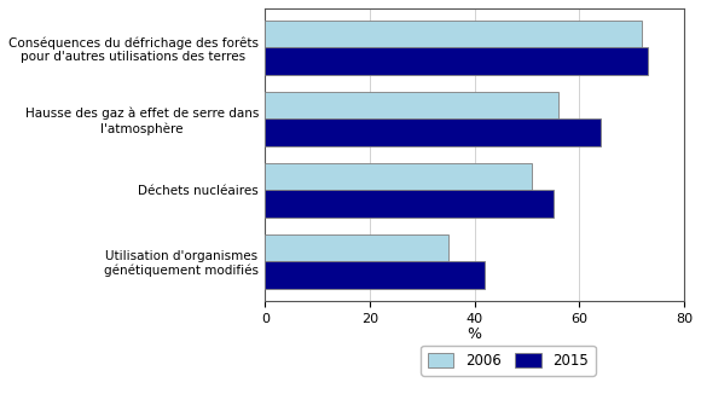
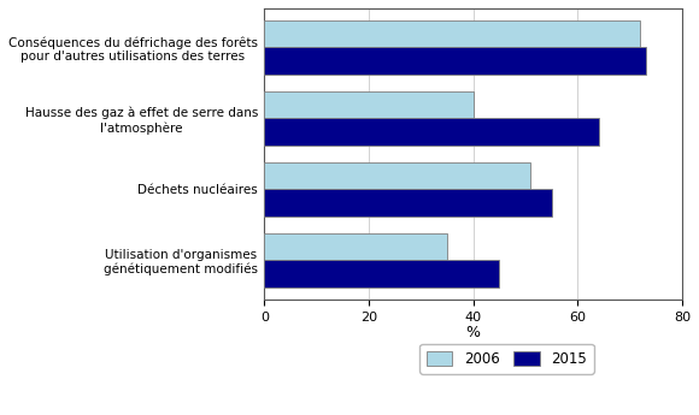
2006/Hausse des gaz à effet de serre dans l'atmosphère: 56 -> 40
2015/Utilisation d'organismes génétiquement modifiés: 42 -> 45
